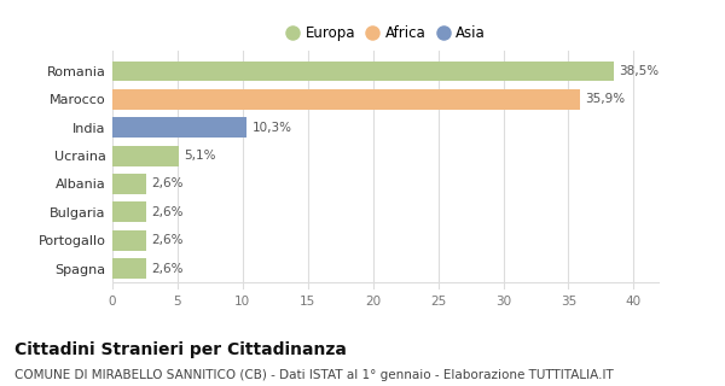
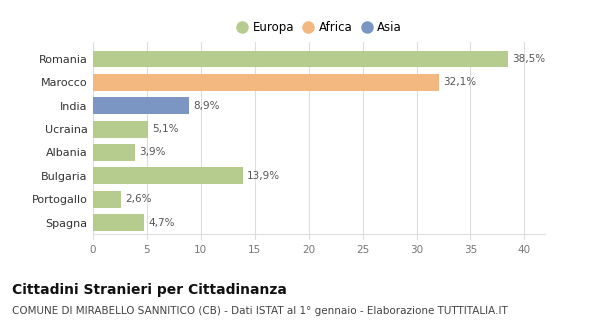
Marocco: 35,9% -> 32,1%
India: 10,3% -> 8,9%
Albania: 2,6% -> 3,9%
Bulgaria: 2,6% -> 13,9%
Spagna: 2,6% -> 4,7%
